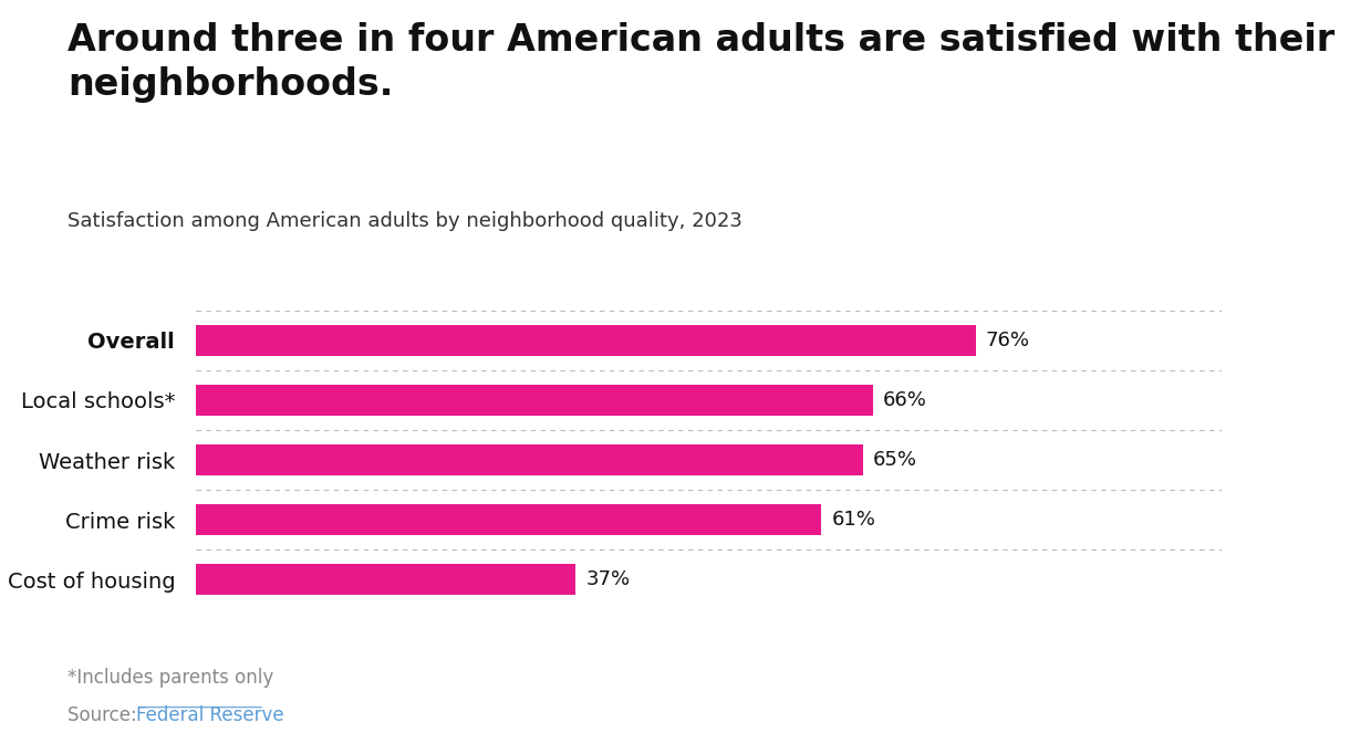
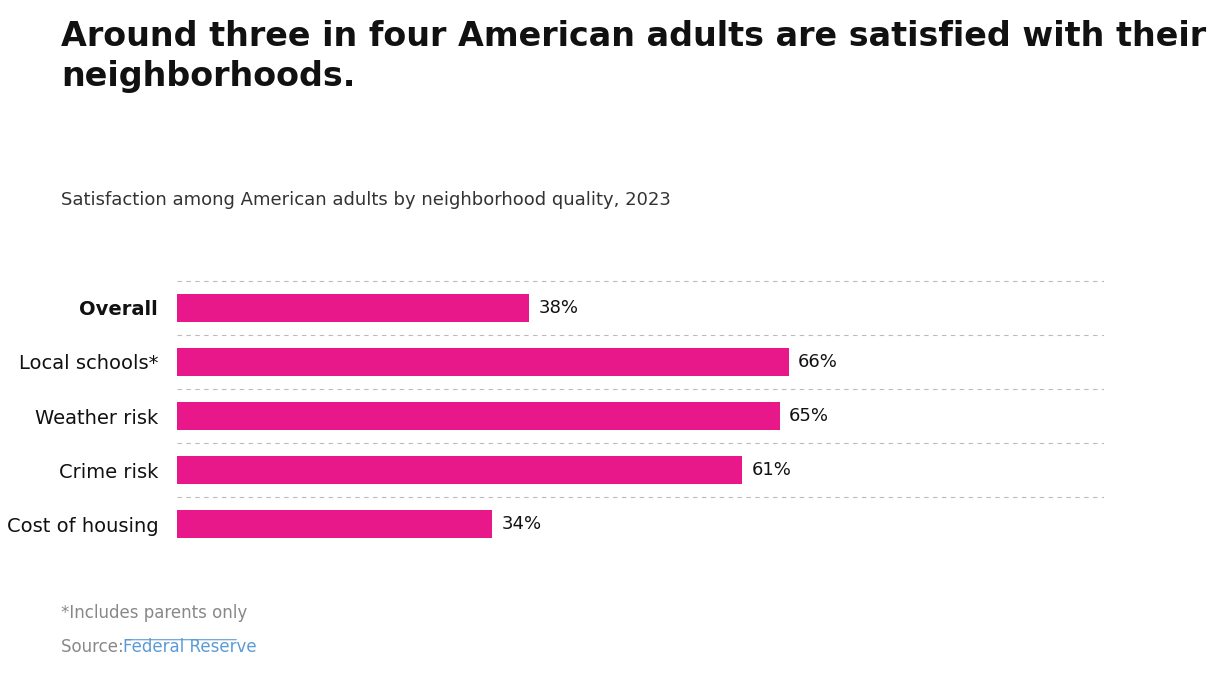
Overall: 76% -> 38%
Cost of housing: 37% -> 34%
